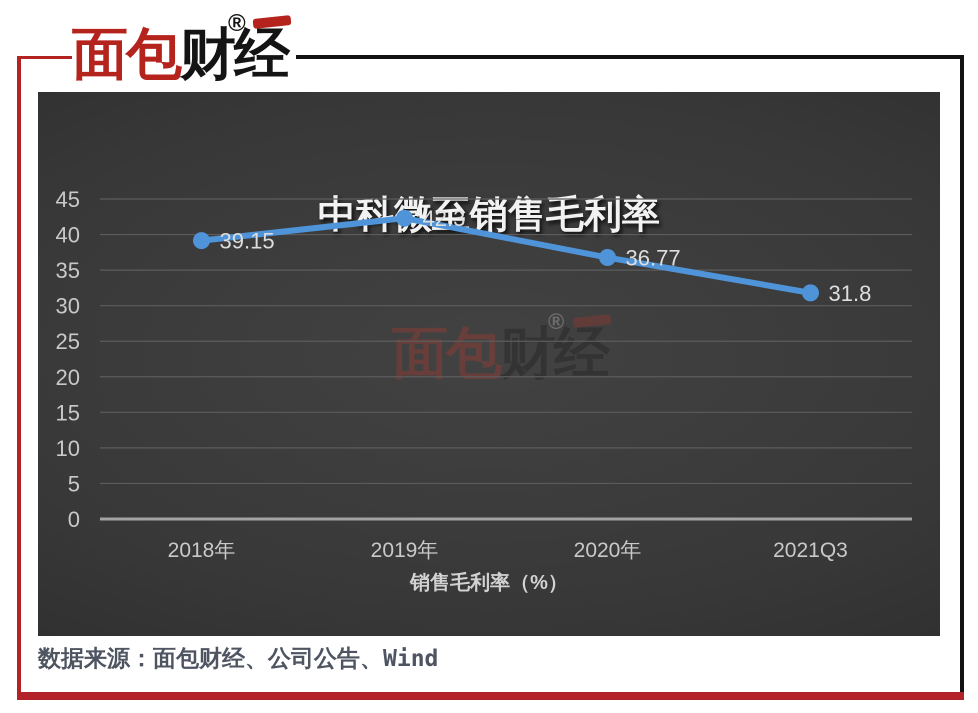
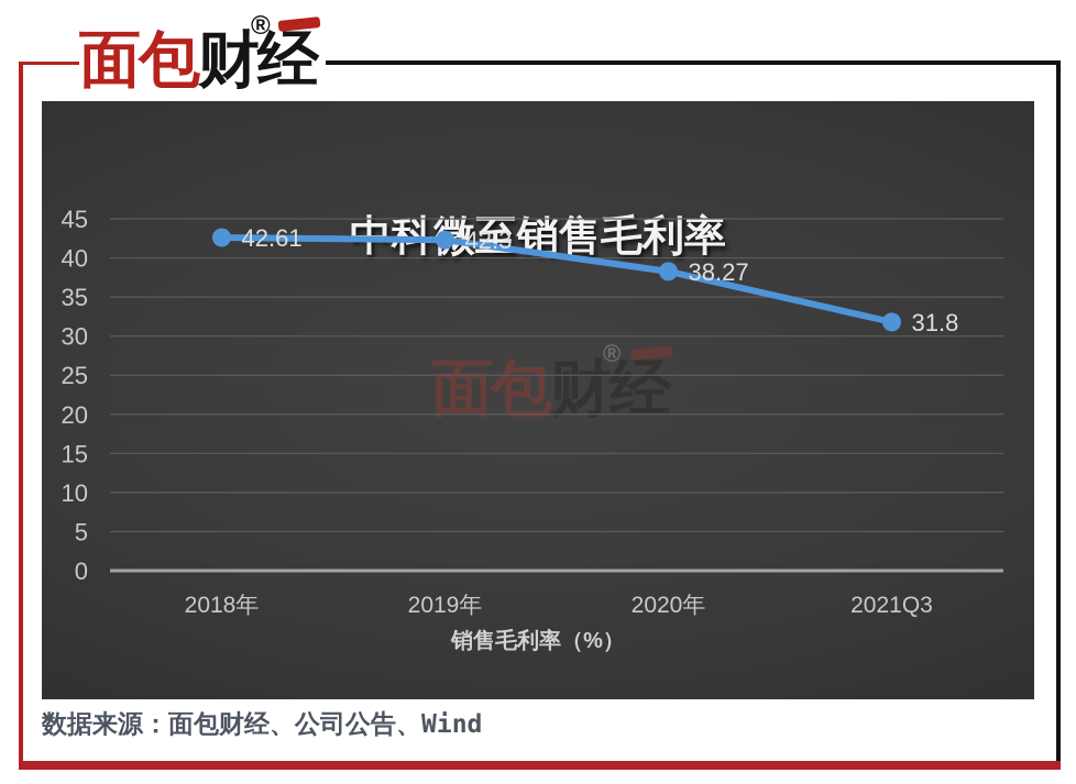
2018年: 39.15 -> 42.61
2020年: 36.77 -> 38.27
